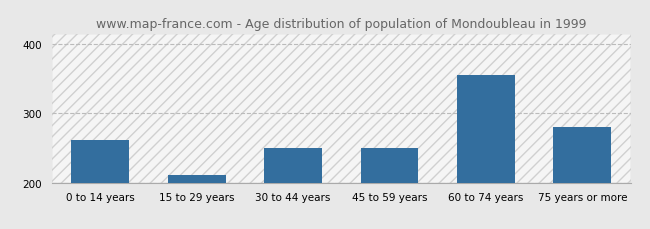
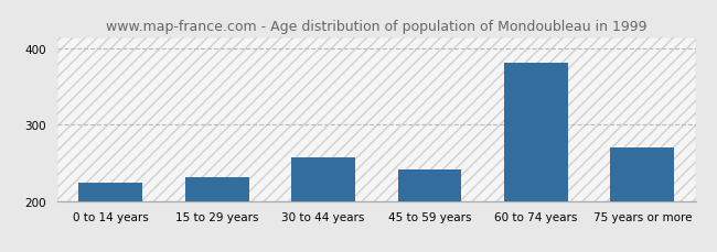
0 to 14 years: 262 -> 224
15 to 29 years: 212 -> 232
30 to 44 years: 250 -> 258
45 to 59 years: 250 -> 242
60 to 74 years: 356 -> 381
75 years or more: 280 -> 270
